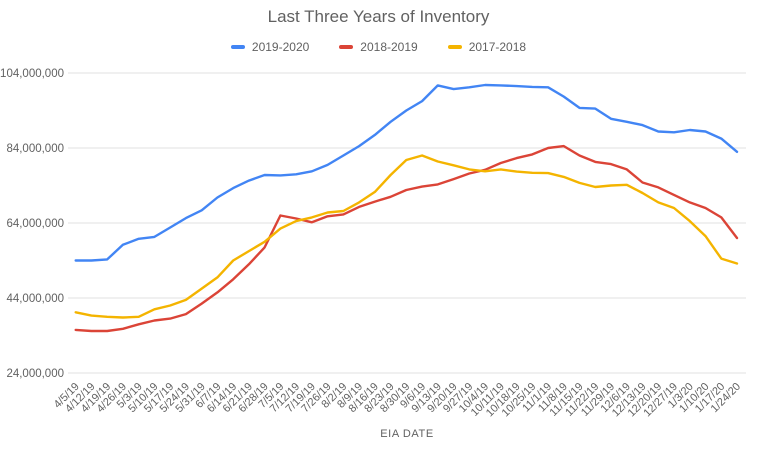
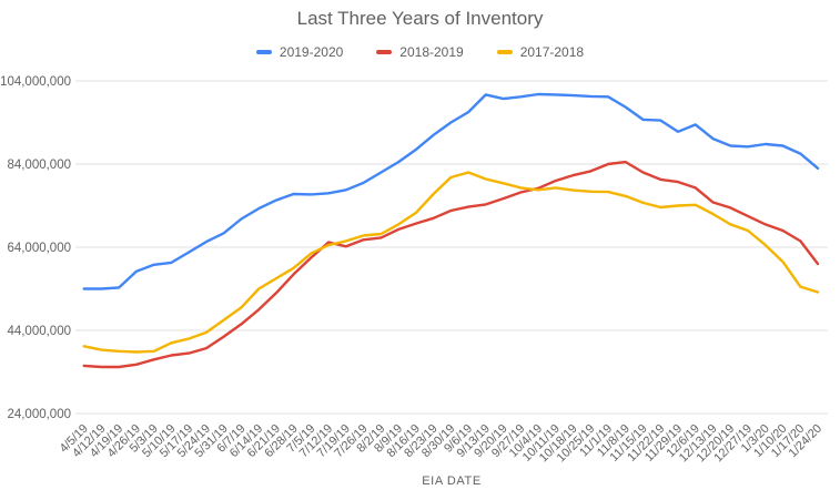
2018-2019/7/5/19: 66000000 -> 62000000
2019-2020/12/6/19: 91000000 -> 94000000
